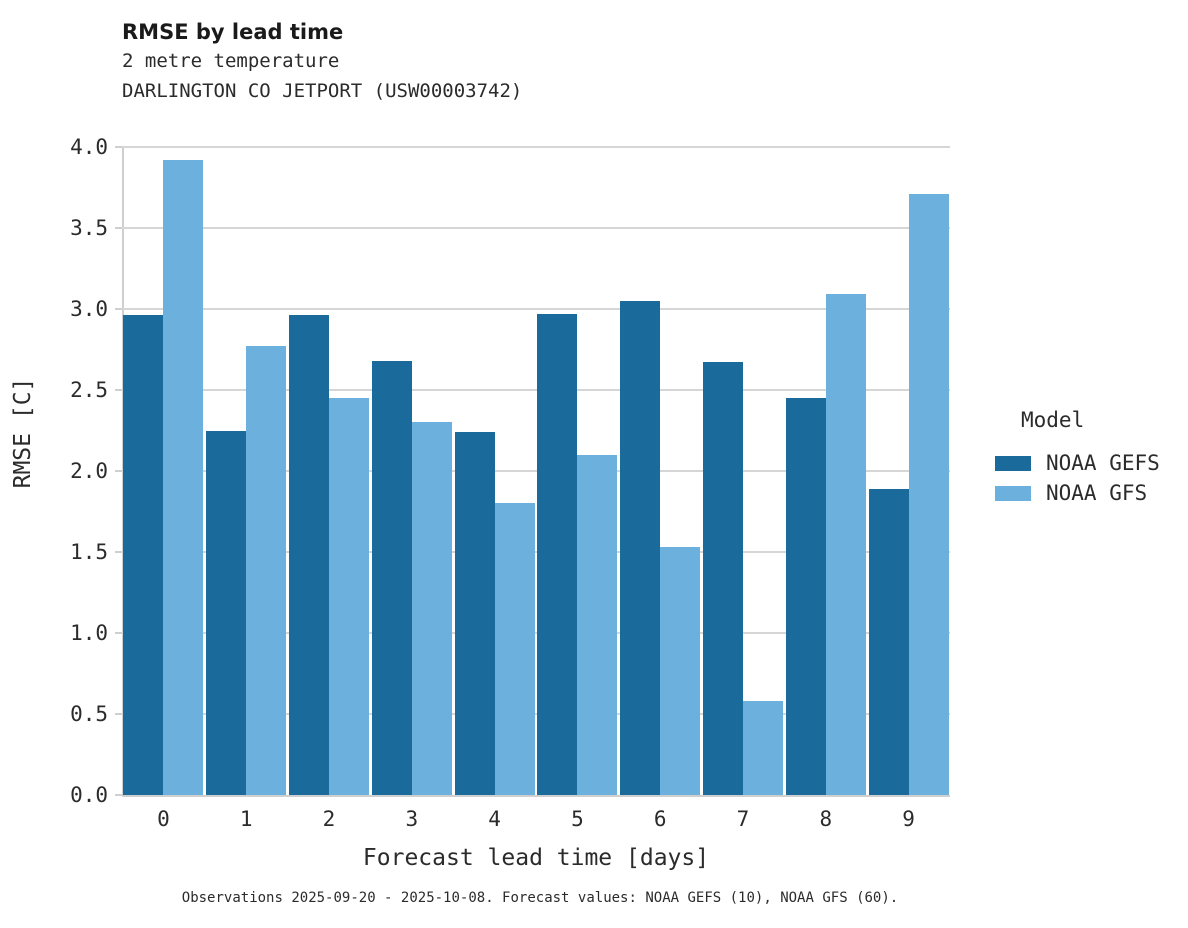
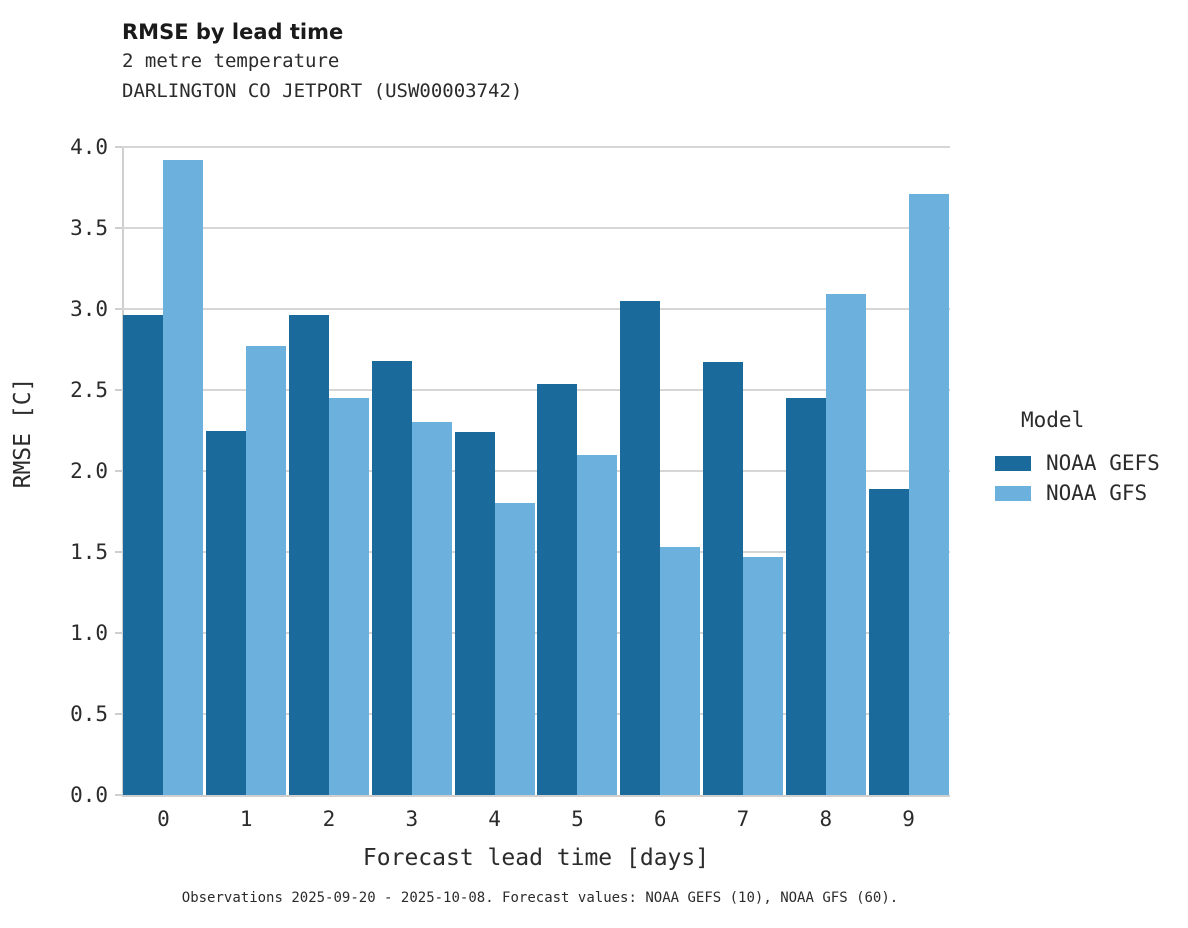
NOAA GEFS/5: 2.97 -> 2.54
NOAA GFS/7: 0.58 -> 1.47
